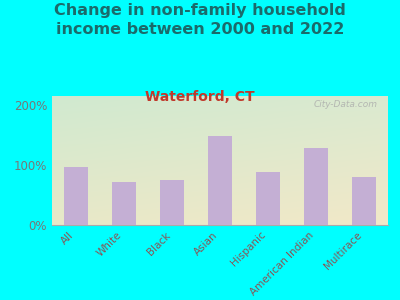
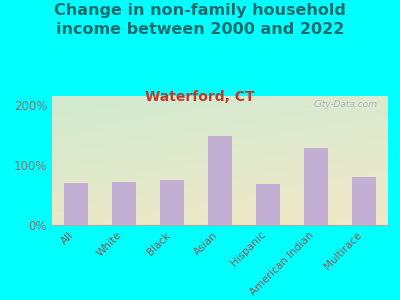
All: 96% -> 70%
Hispanic: 88% -> 68%
